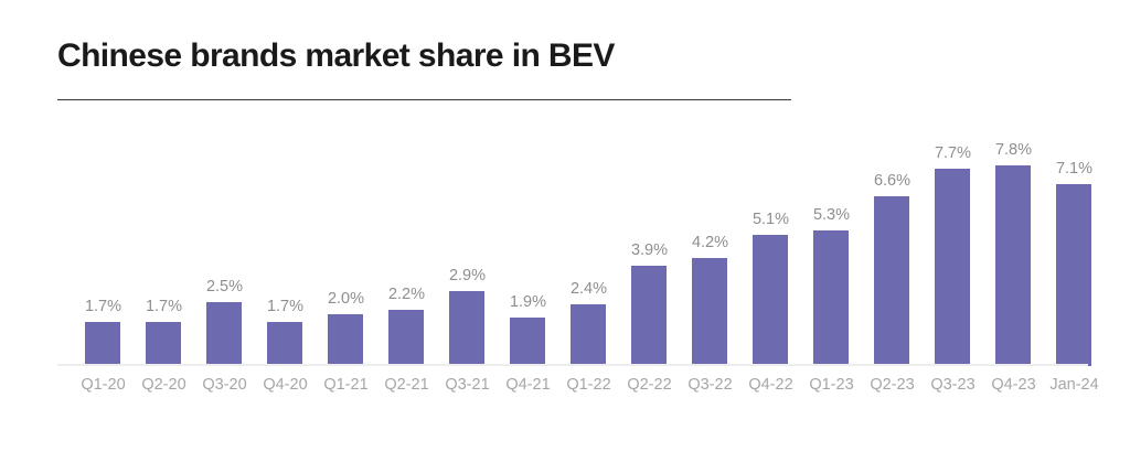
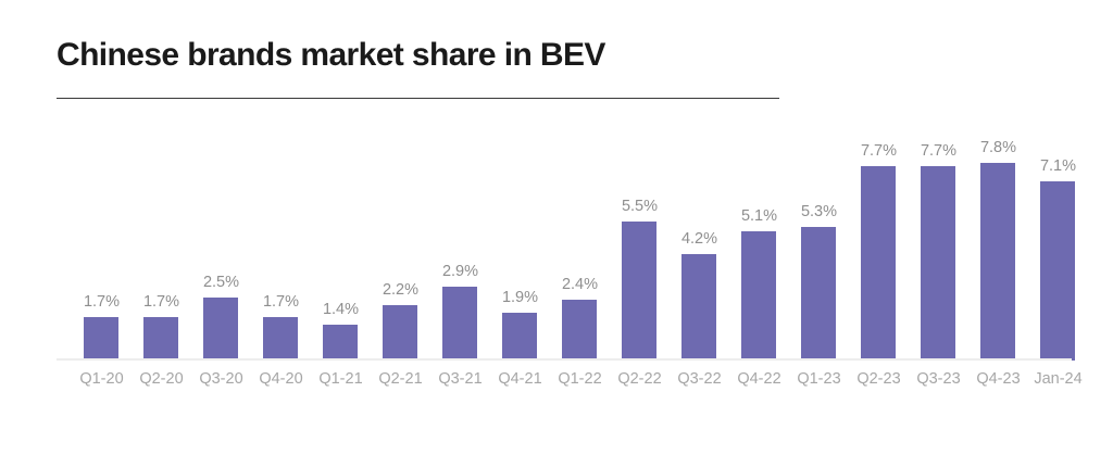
Q1-21: 2.0% -> 1.4%
Q2-22: 3.9% -> 5.5%
Q2-23: 6.6% -> 7.7%
